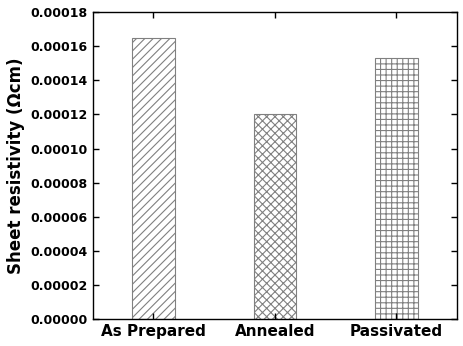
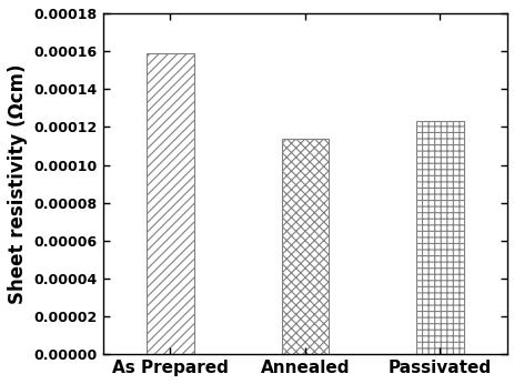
As Prepared: 0.000165 -> 0.000159
Annealed: 0.000120 -> 0.000114
Passivated: 0.000153 -> 0.000123
